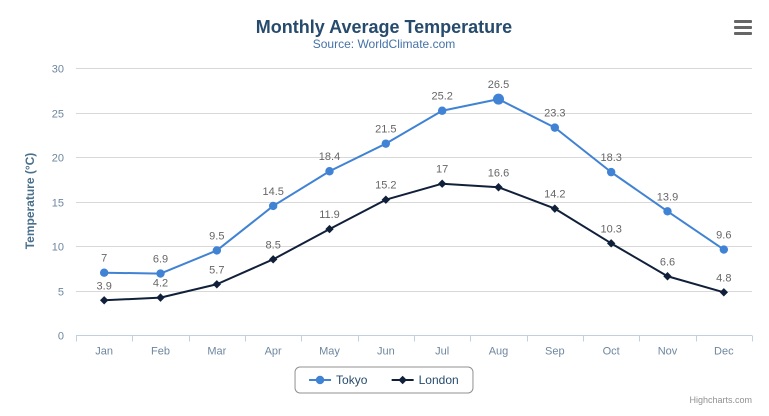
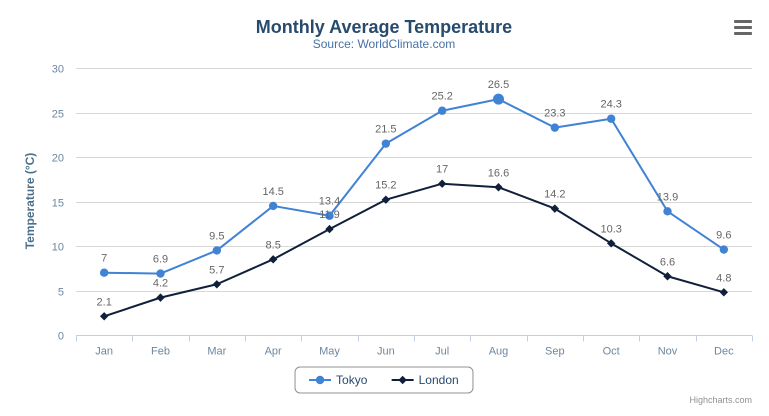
London/Jan: 3.9 -> 2.1
Tokyo/May: 18.4 -> 13.4
Tokyo/Oct: 18.3 -> 24.3
